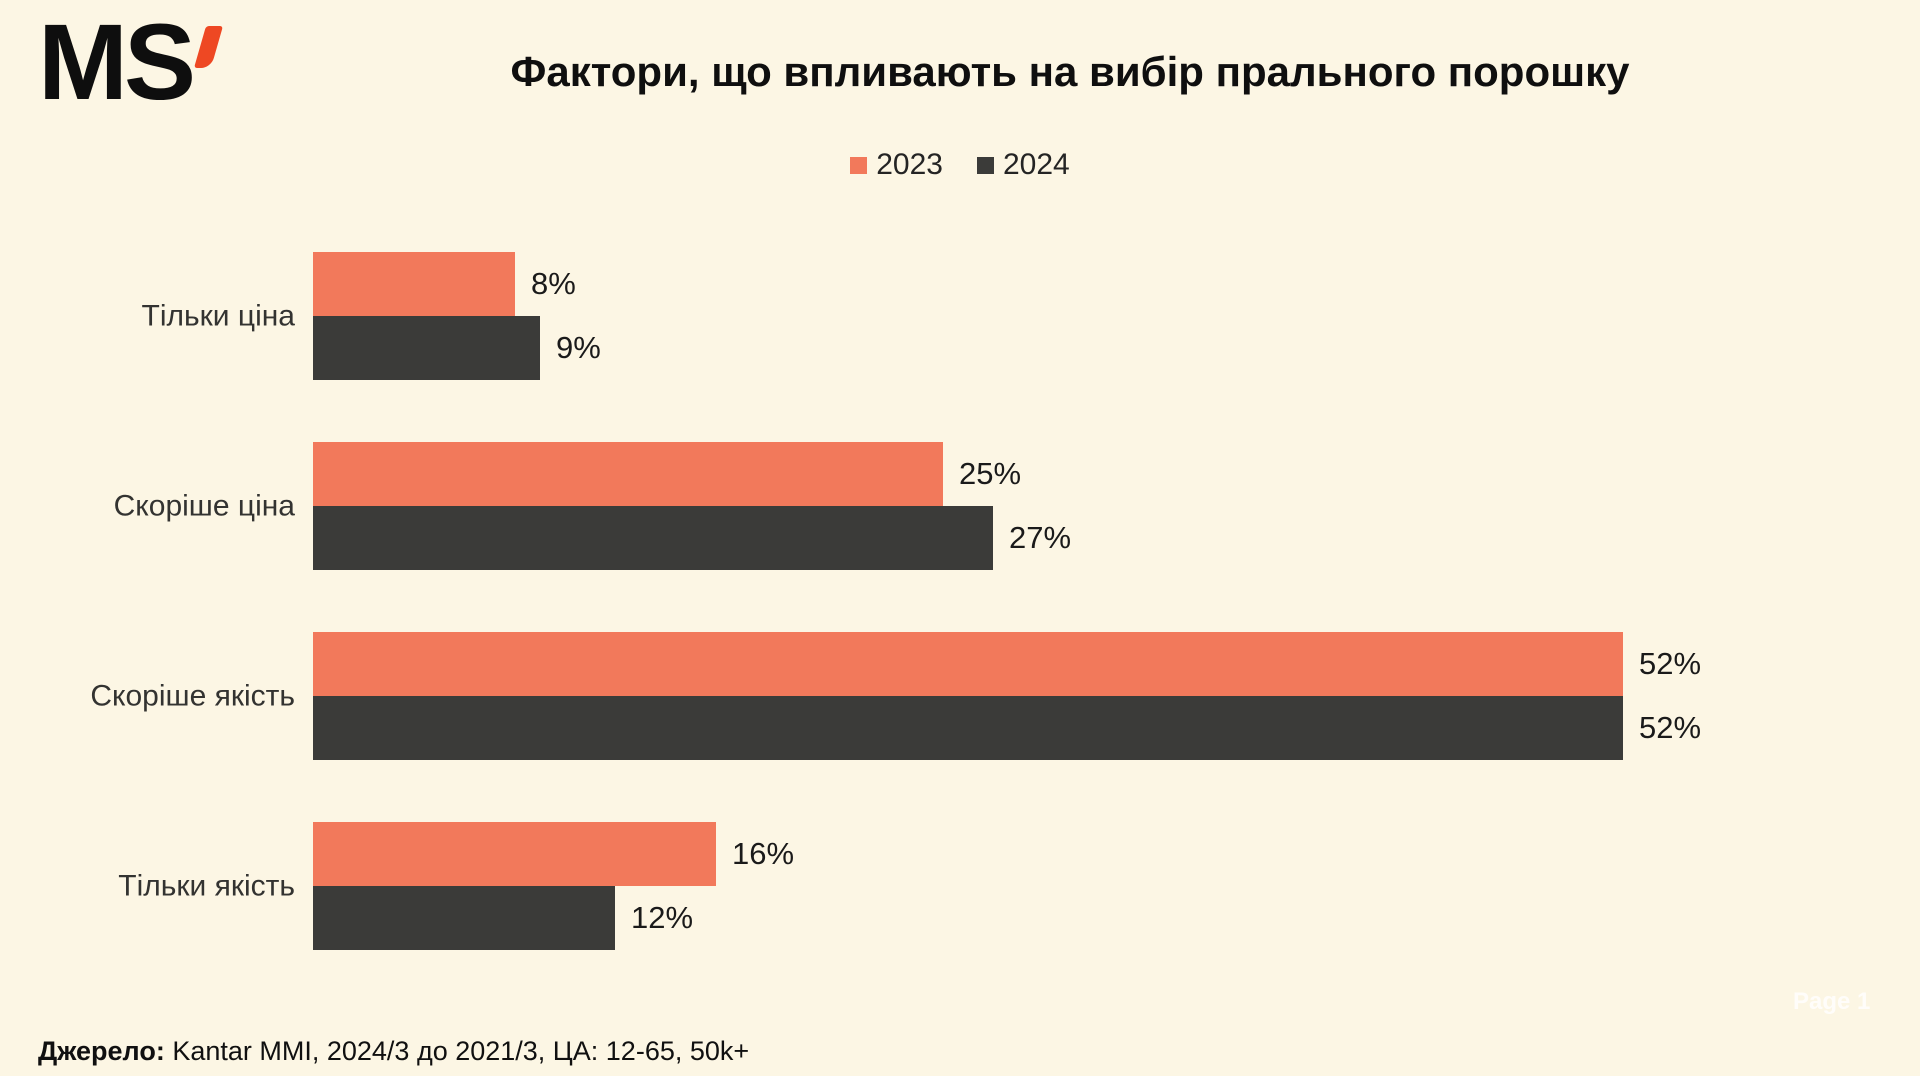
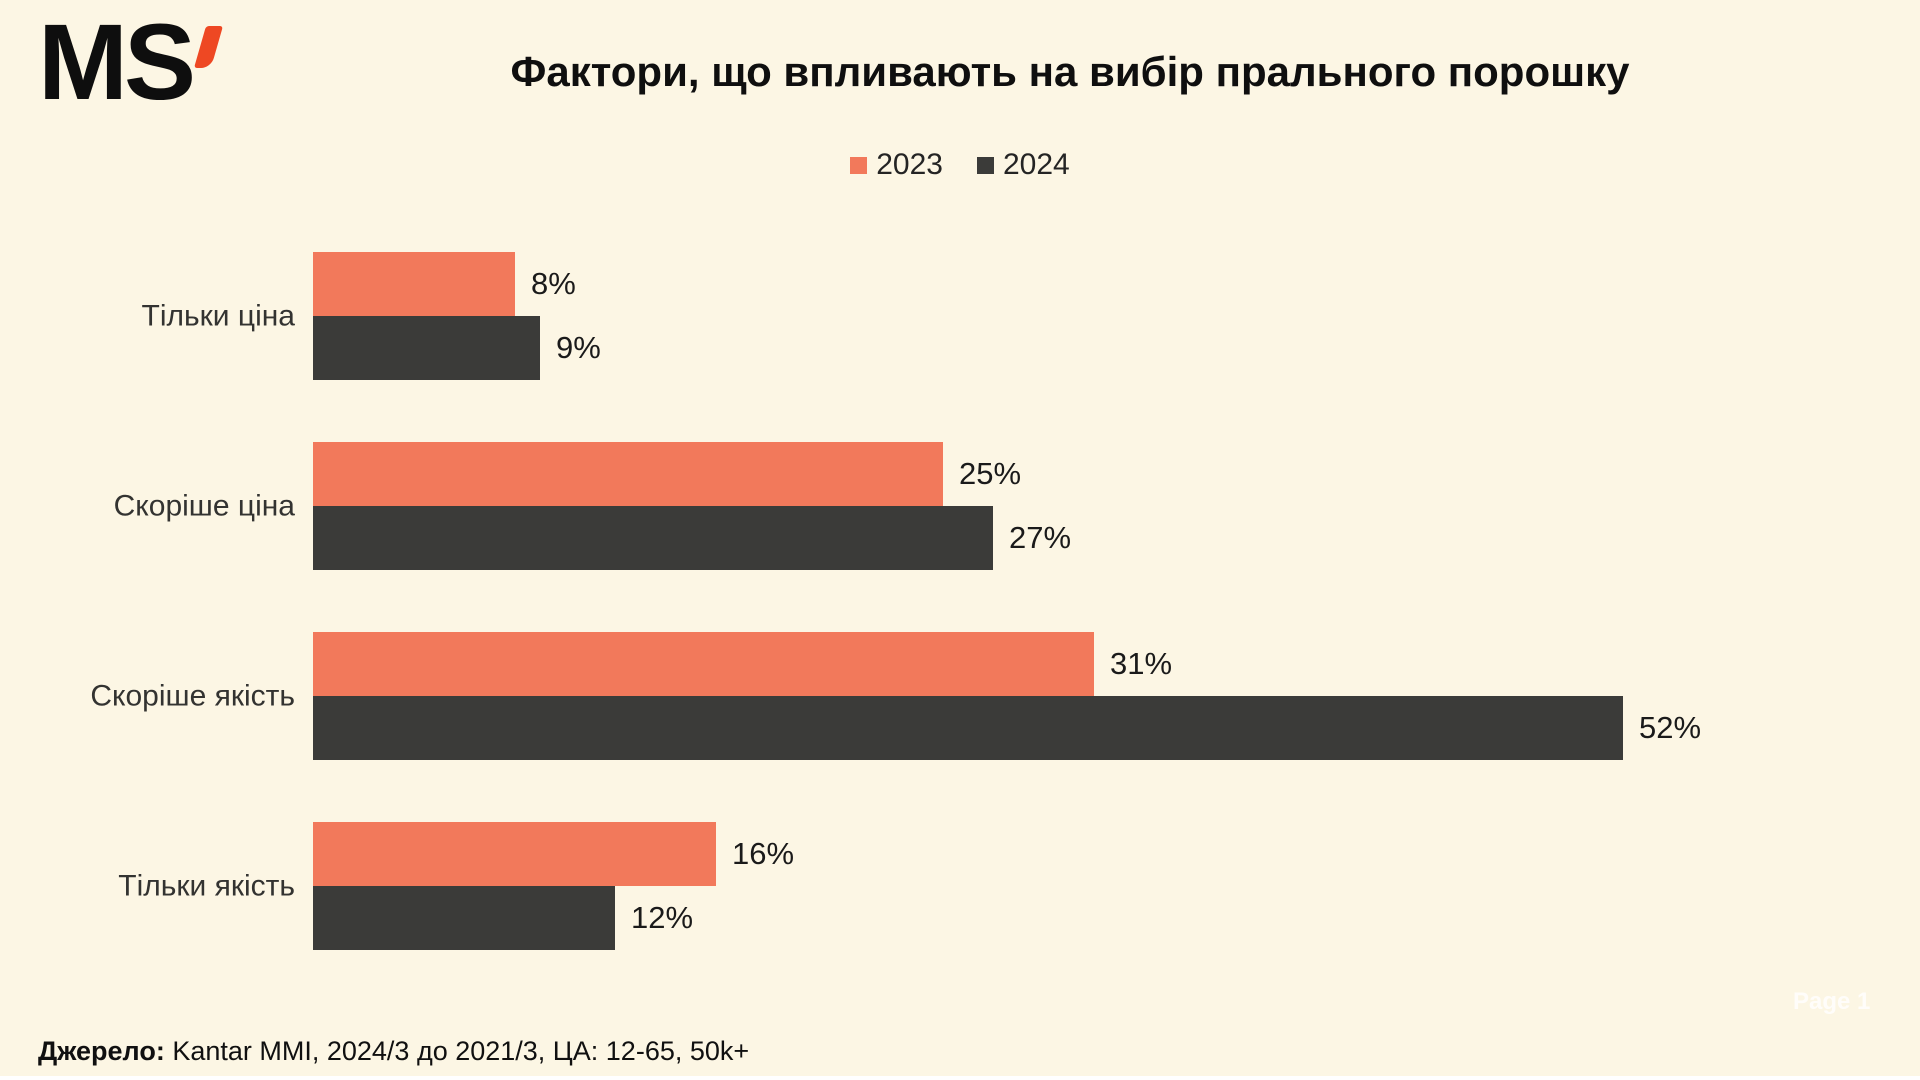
2023/Скоріше якість: 52% -> 31%
